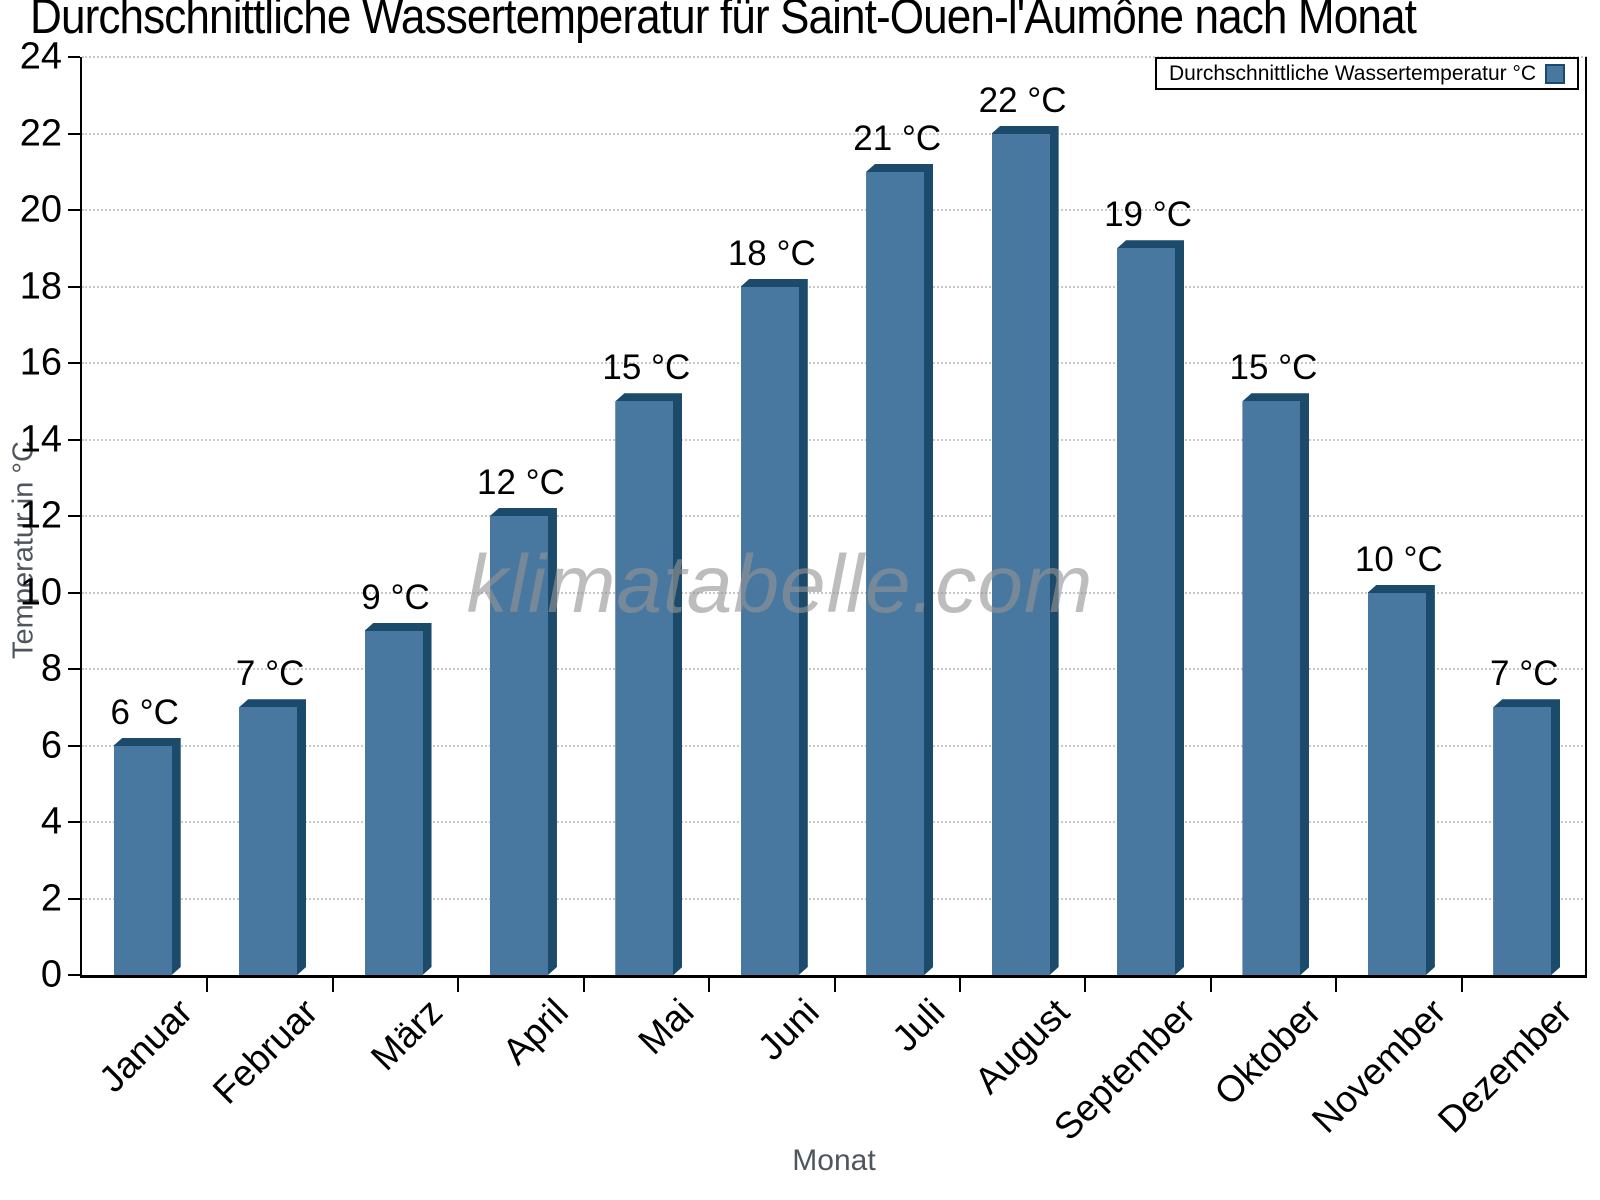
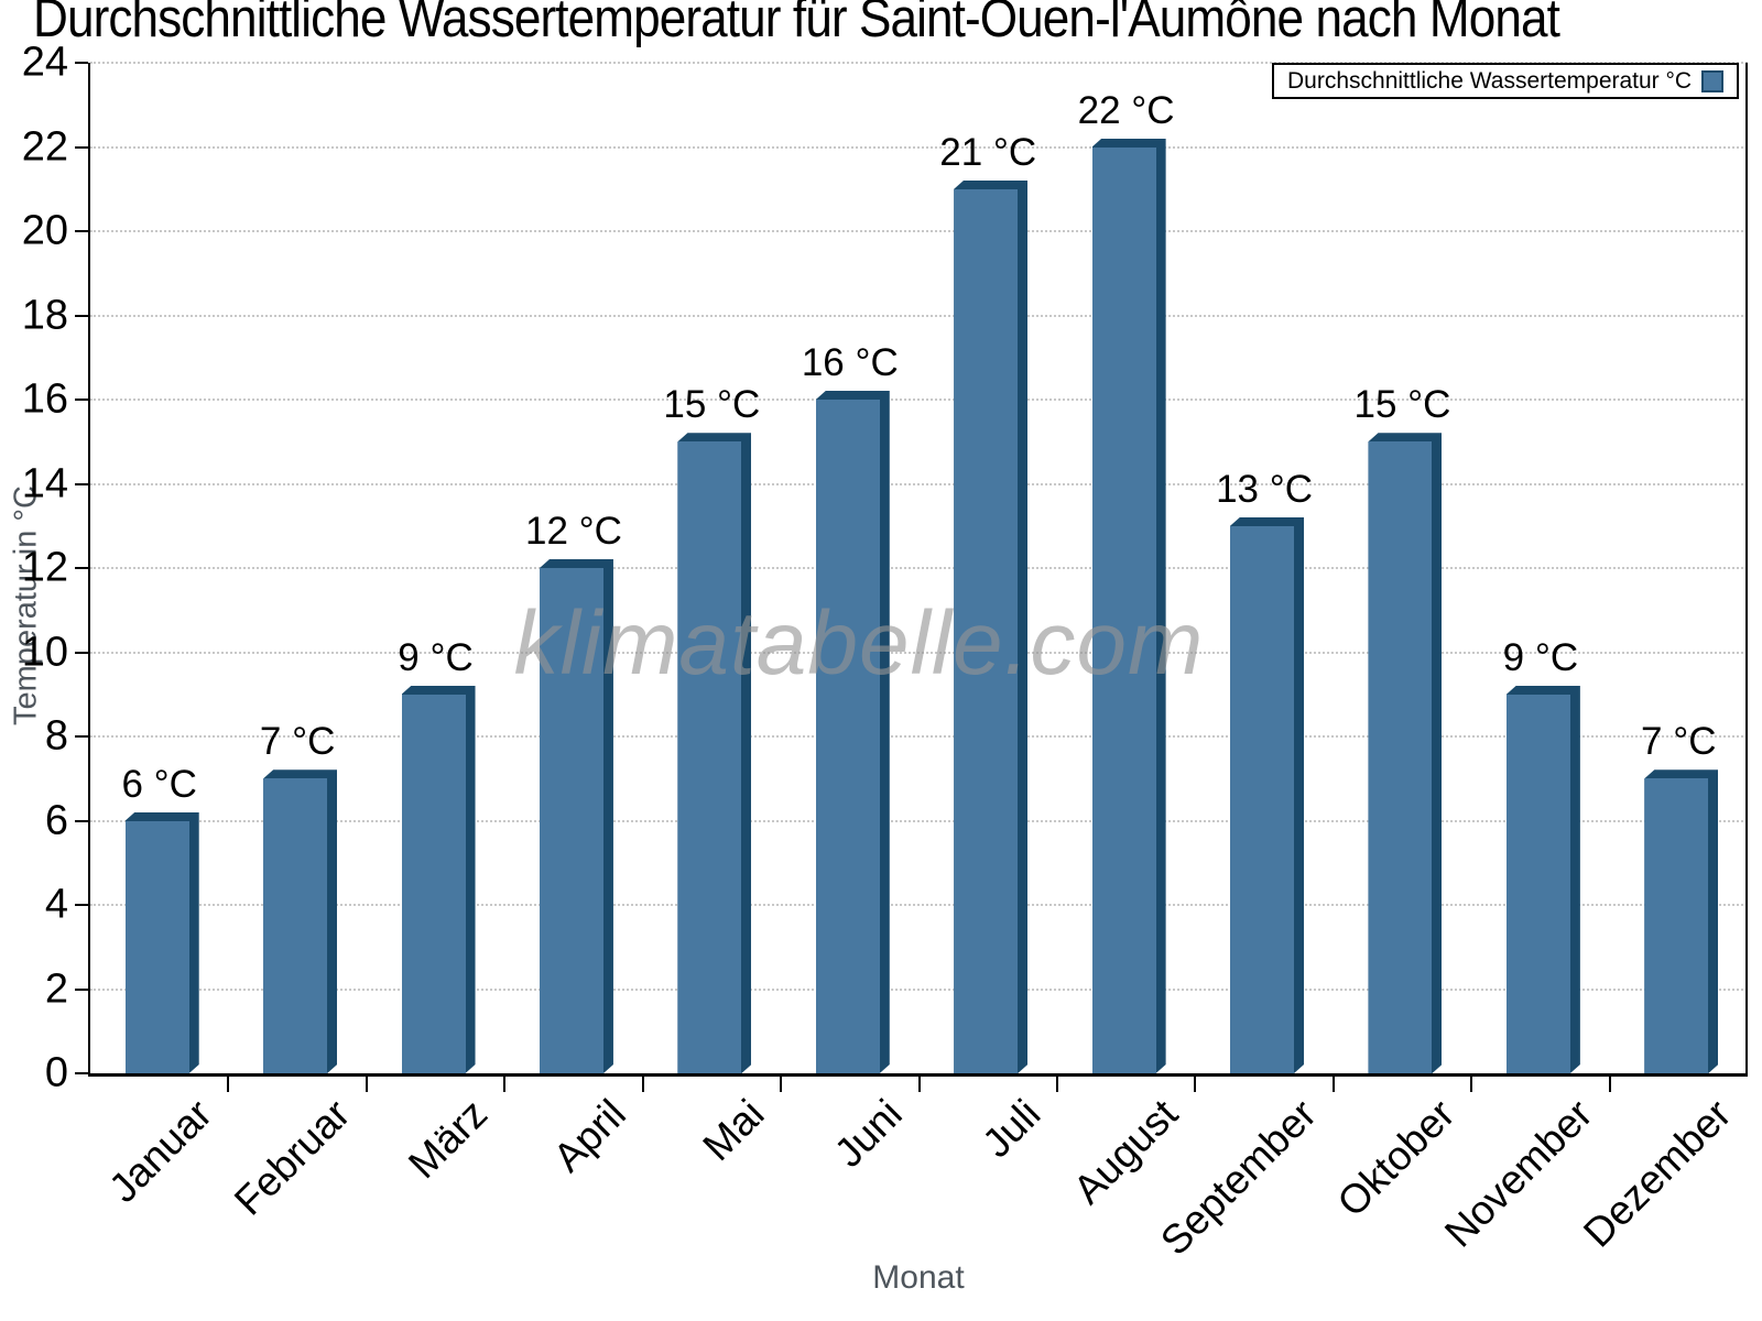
Juni: 18 -> 16
September: 19 -> 13
November: 10 -> 9
